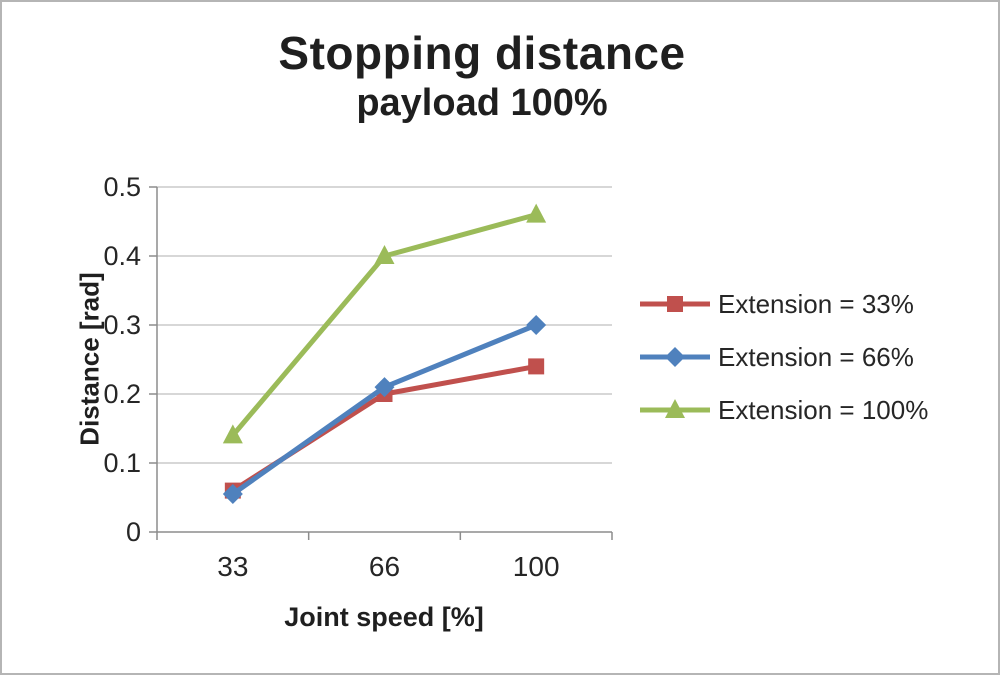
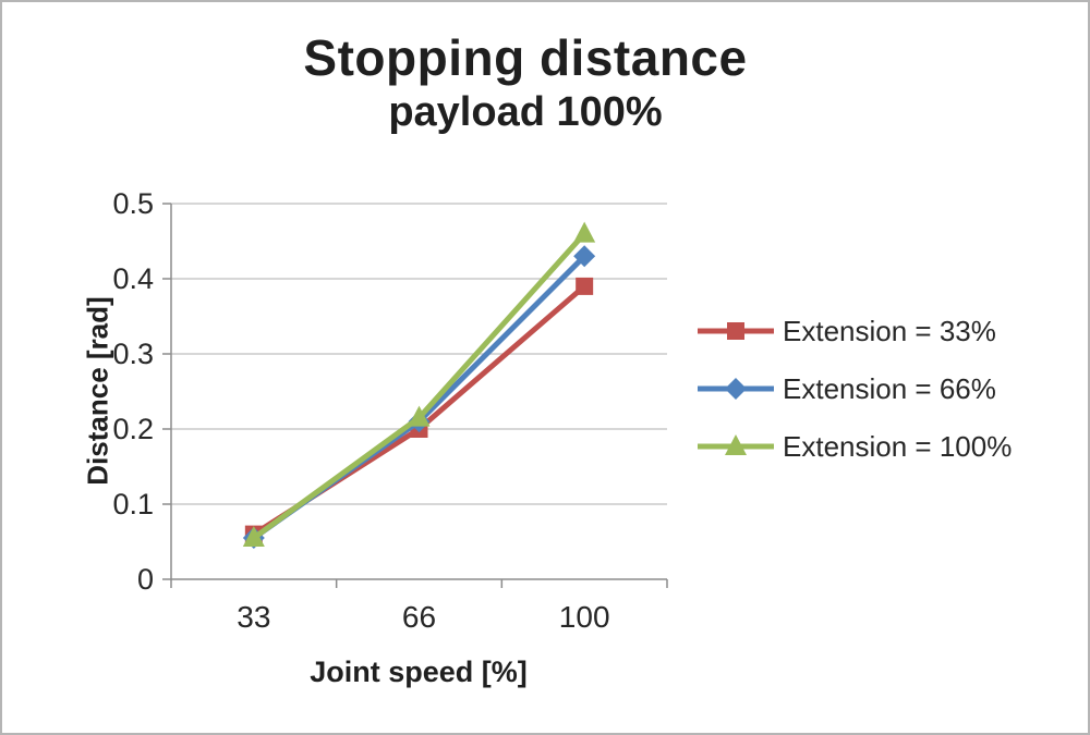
Extension = 100%/33: 0.14 -> 0.06
Extension = 100%/66: 0.40 -> 0.21
Extension = 33%/100: 0.24 -> 0.39
Extension = 66%/100: 0.30 -> 0.43
